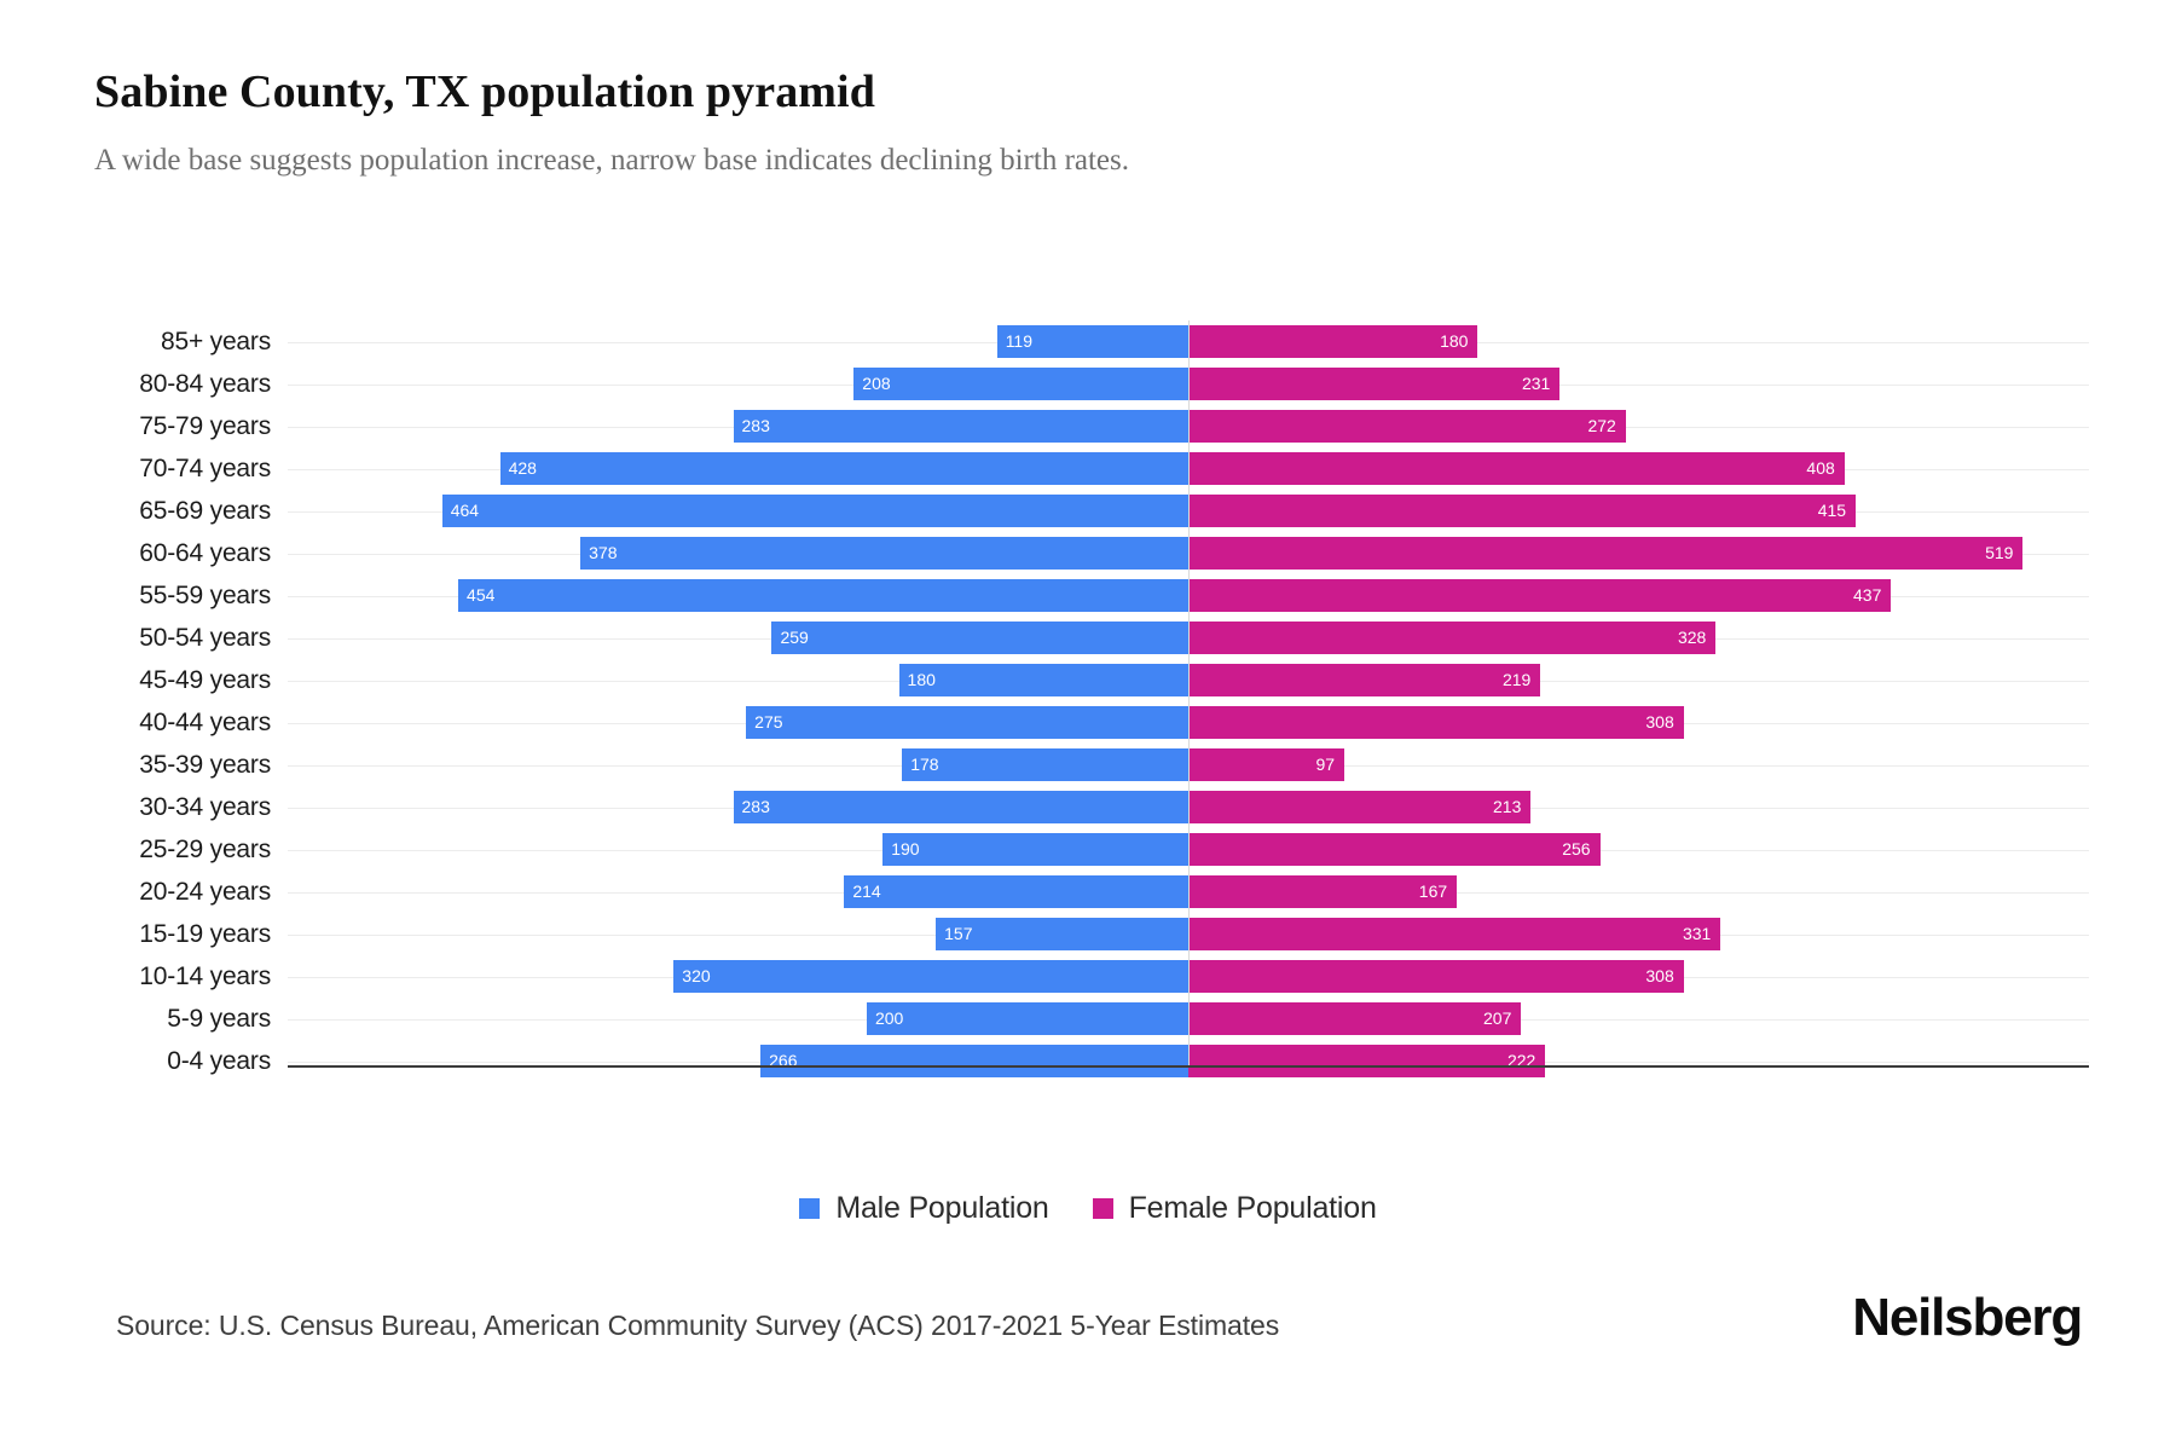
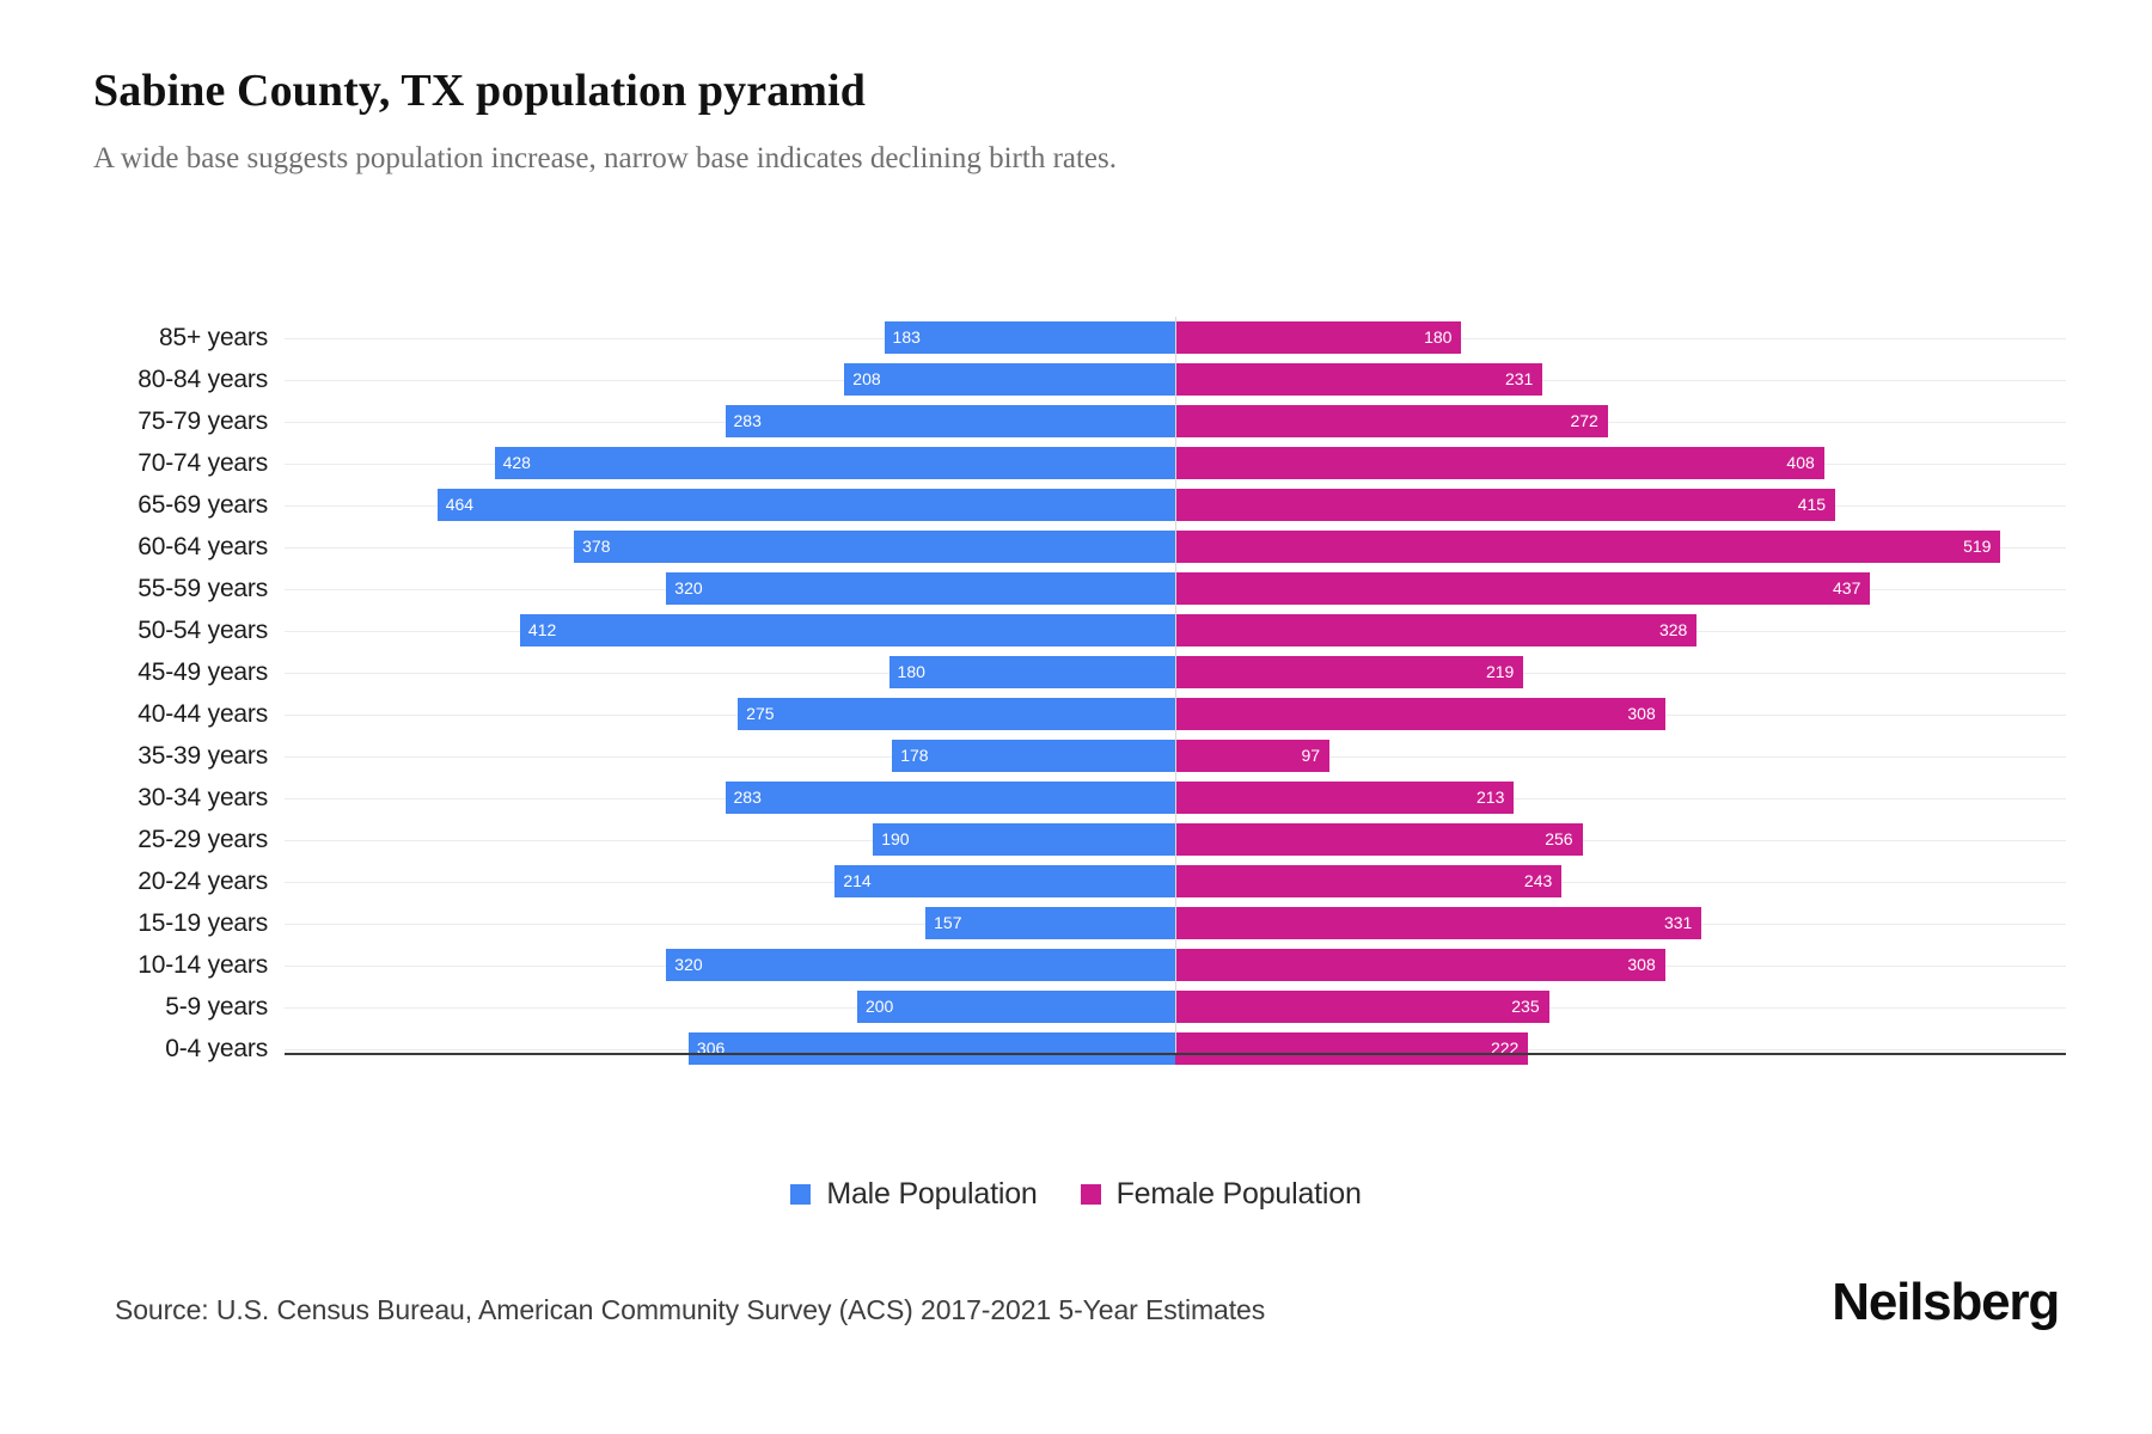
Male Population/85+ years: 119 -> 183
Male Population/55-59 years: 454 -> 320
Male Population/50-54 years: 259 -> 412
Female Population/20-24 years: 167 -> 243
Female Population/5-9 years: 207 -> 235
Male Population/0-4 years: 266 -> 306
